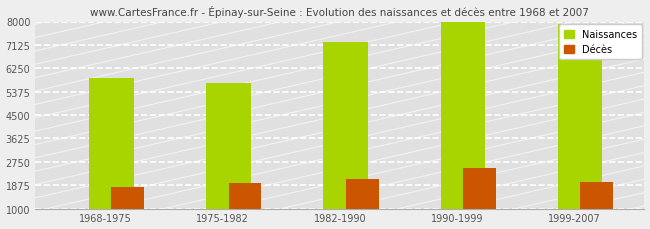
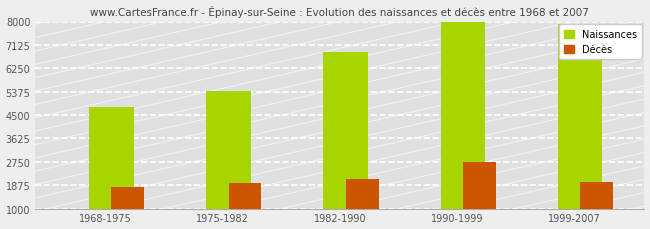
Naissances/1968-1975: 5900 -> 4800
Naissances/1975-1982: 5700 -> 5400
Naissances/1982-1990: 7250 -> 6850
Décès/1990-1999: 2500 -> 2750
